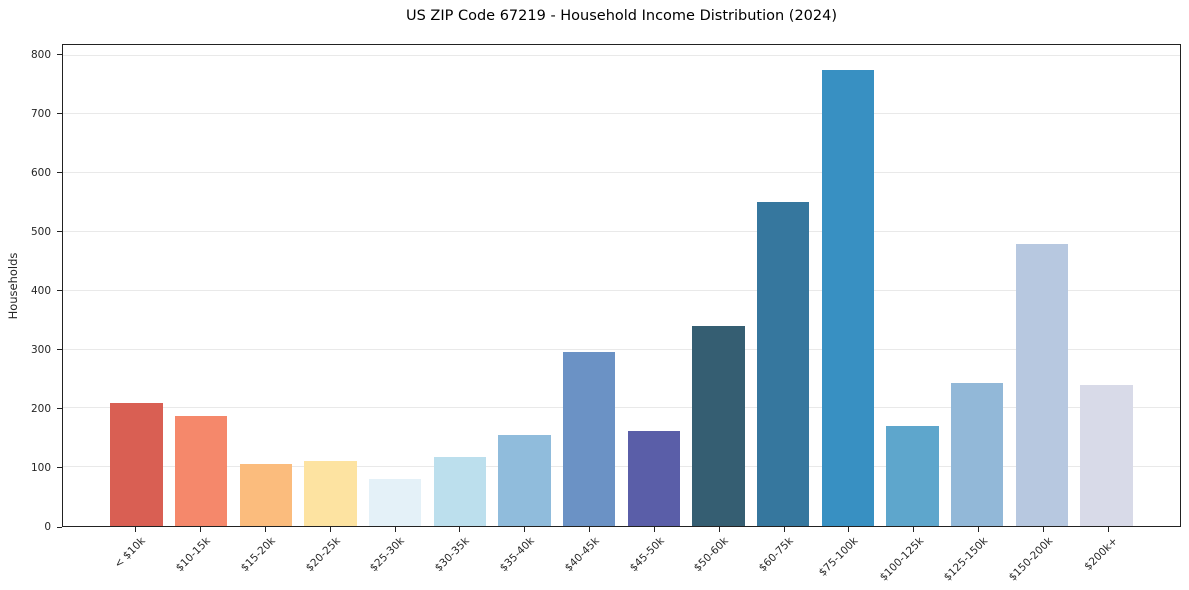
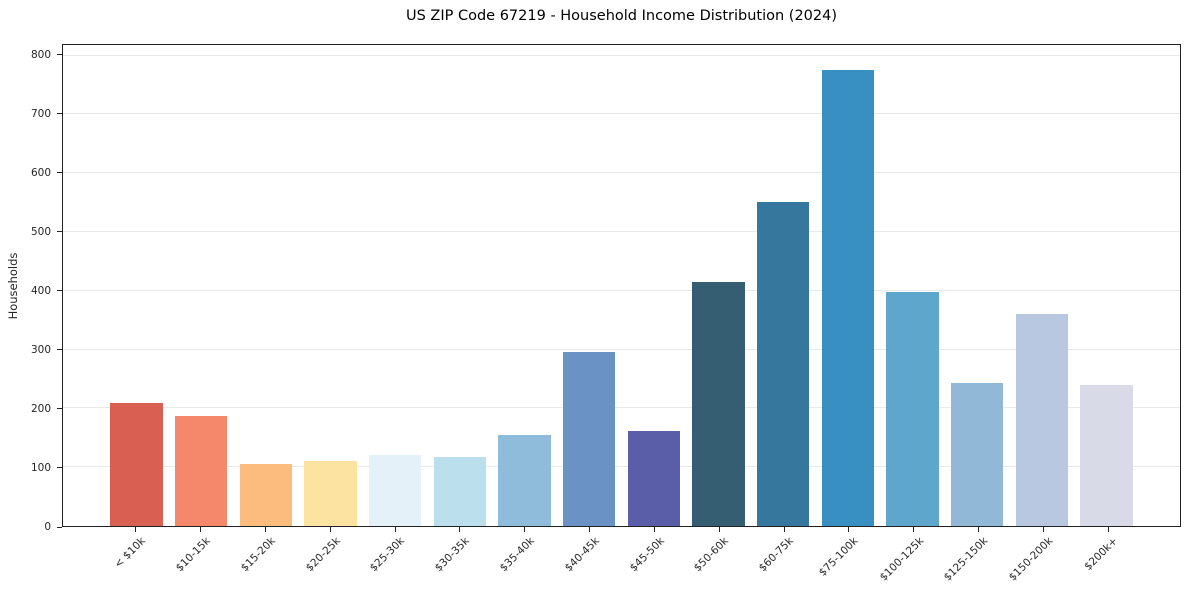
$25-30k: 80 -> 120
$50-60k: 340 -> 420
$100-125k: 170 -> 400
$150-200k: 480 -> 360
